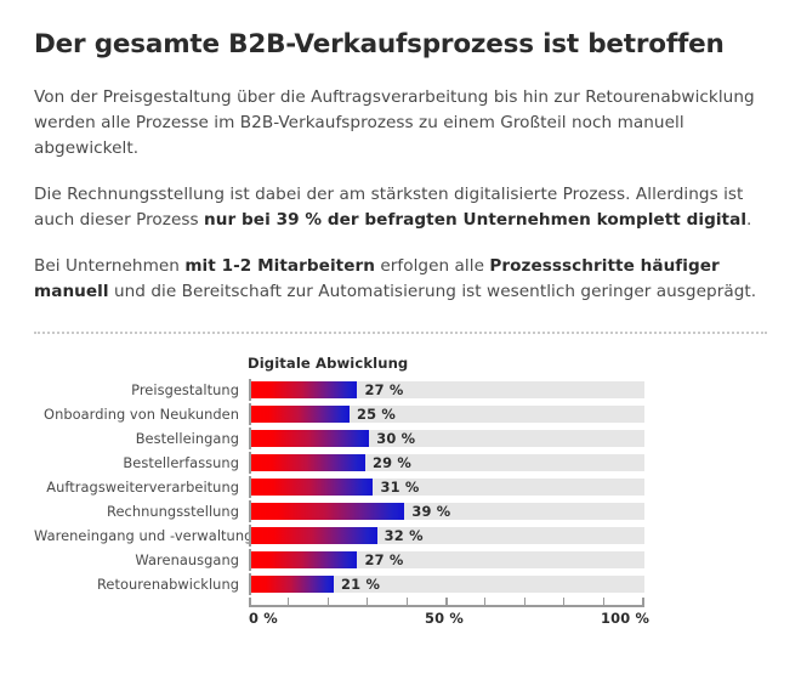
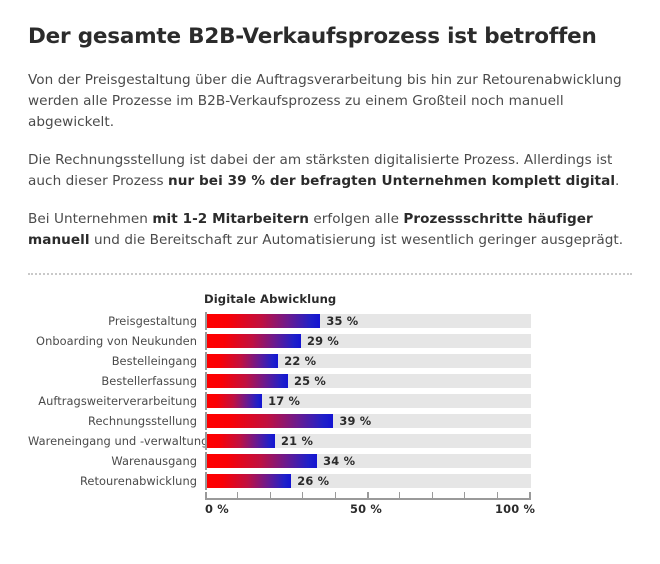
Preisgestaltung: 27 -> 35
Onboarding von Neukunden: 25 -> 29
Bestelleingang: 30 -> 22
Bestellerfassung: 29 -> 25
Auftragsweiterverarbeitung: 31 -> 17
Wareneingang und -verwaltung: 32 -> 21
Warenausgang: 27 -> 34
Retourenabwicklung: 21 -> 26
